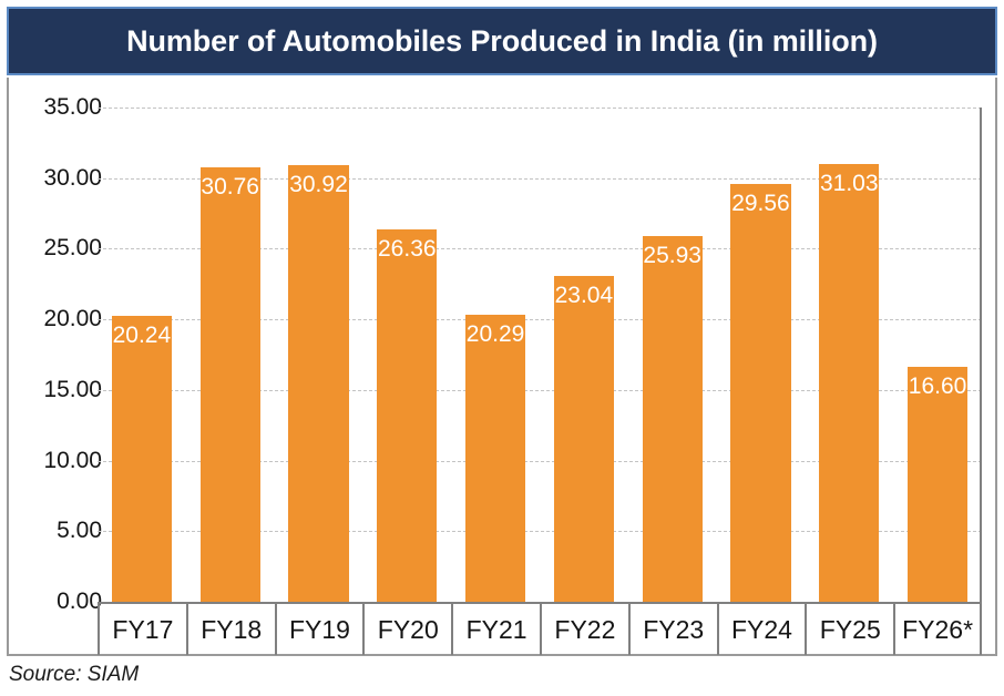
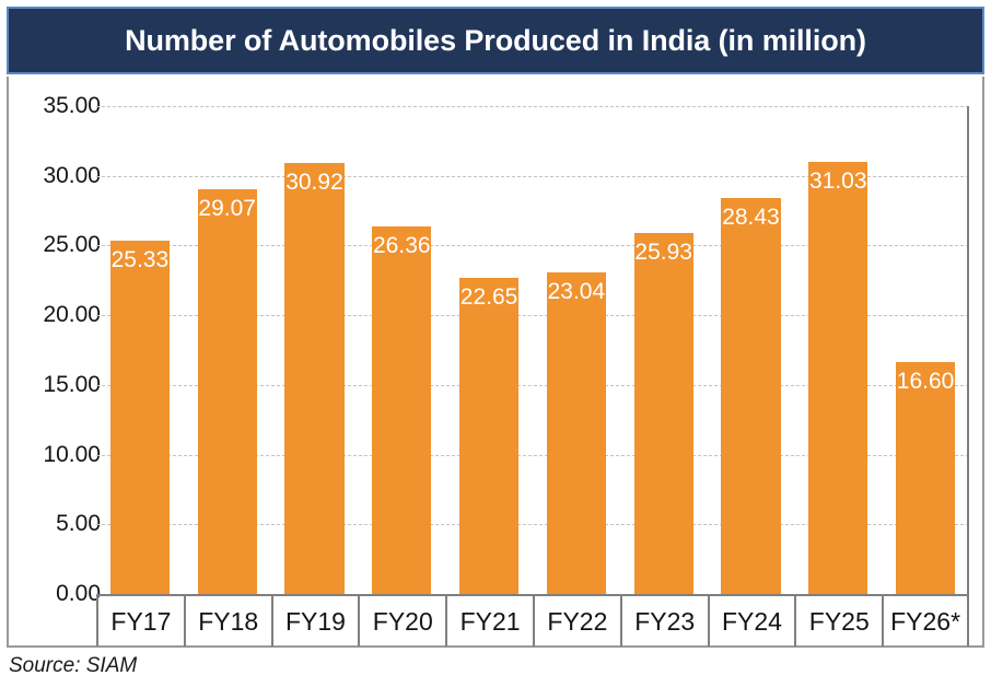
FY17: 20.24 -> 25.33
FY18: 30.76 -> 29.07
FY21: 20.29 -> 22.65
FY24: 29.56 -> 28.43
